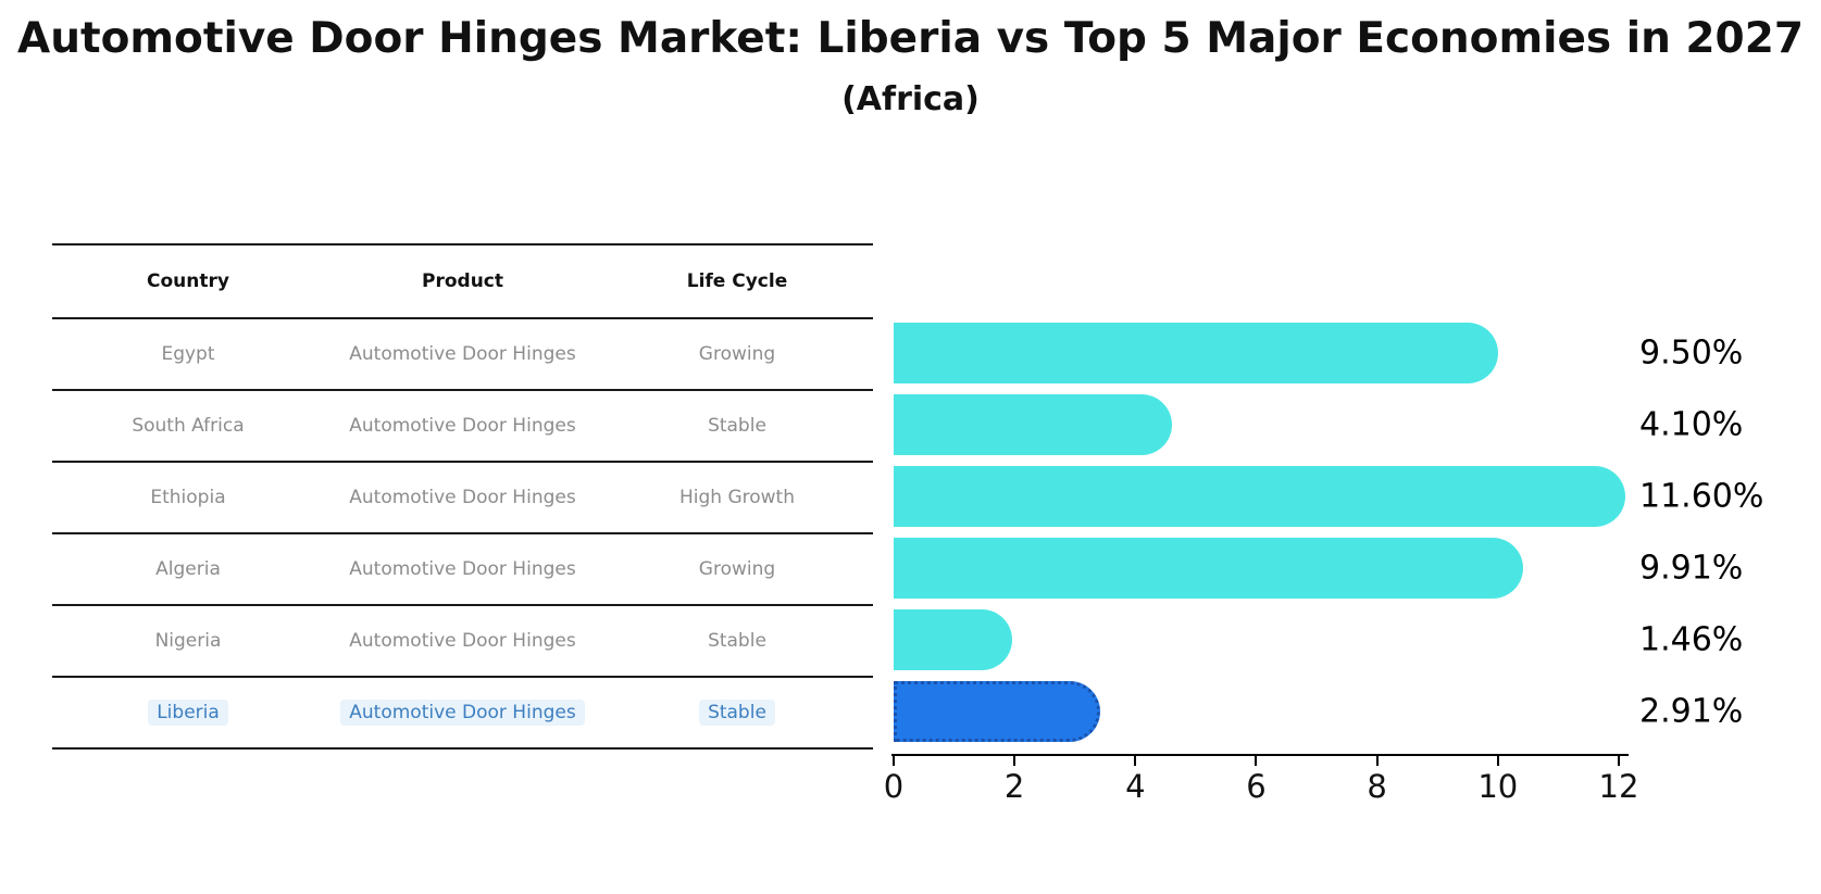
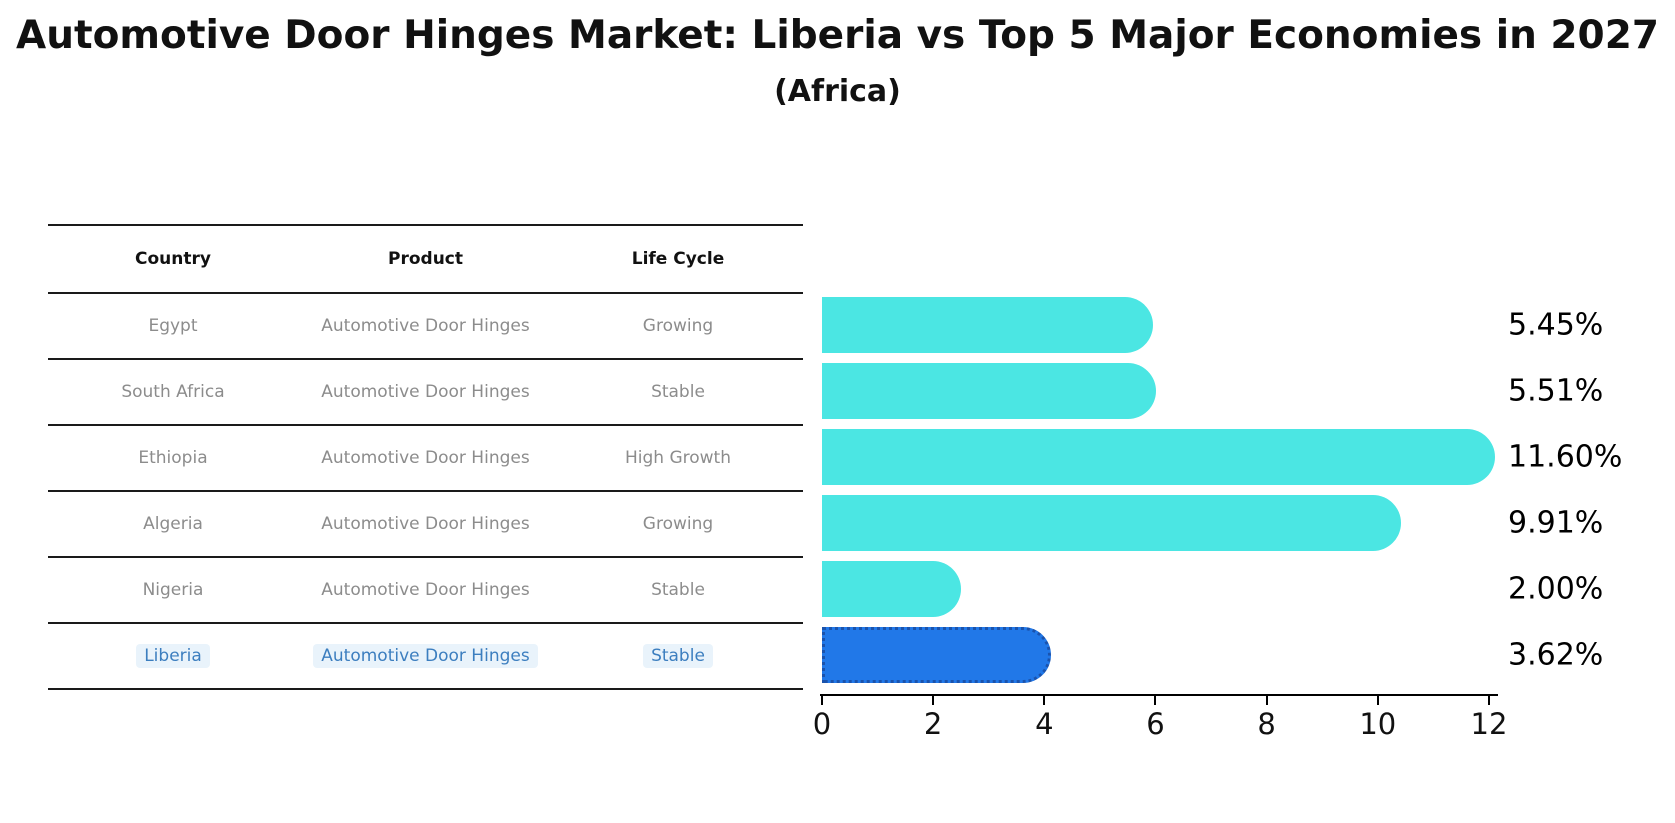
Egypt: 9.50% -> 5.45%
South Africa: 4.10% -> 5.51%
Nigeria: 1.46% -> 2.00%
Liberia: 2.91% -> 3.62%
